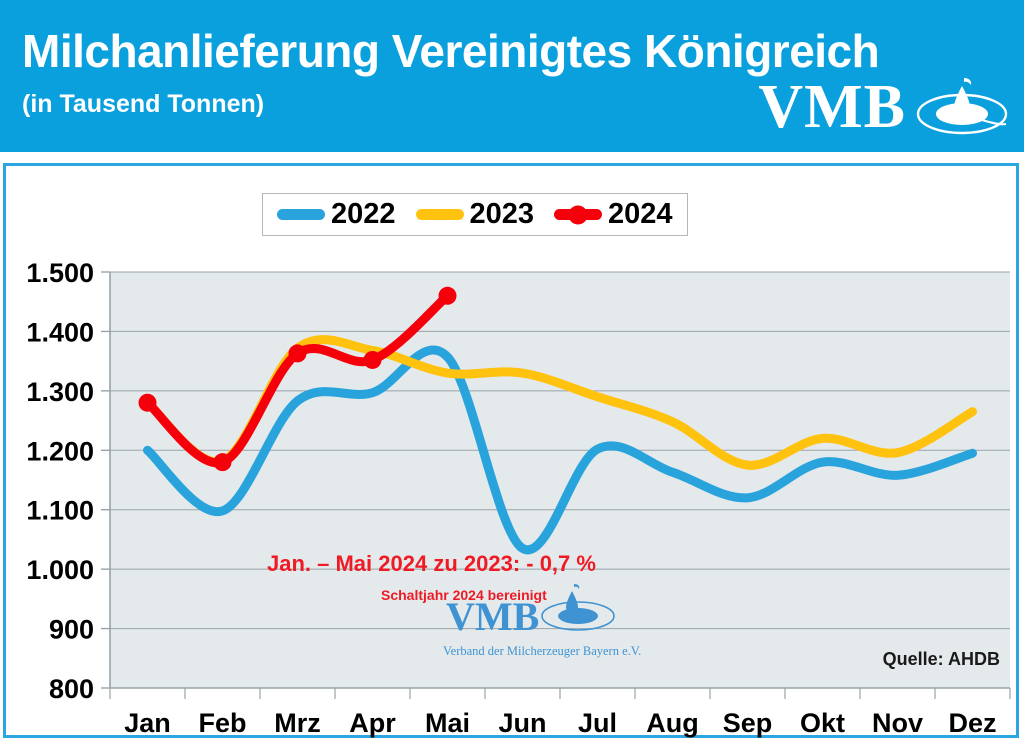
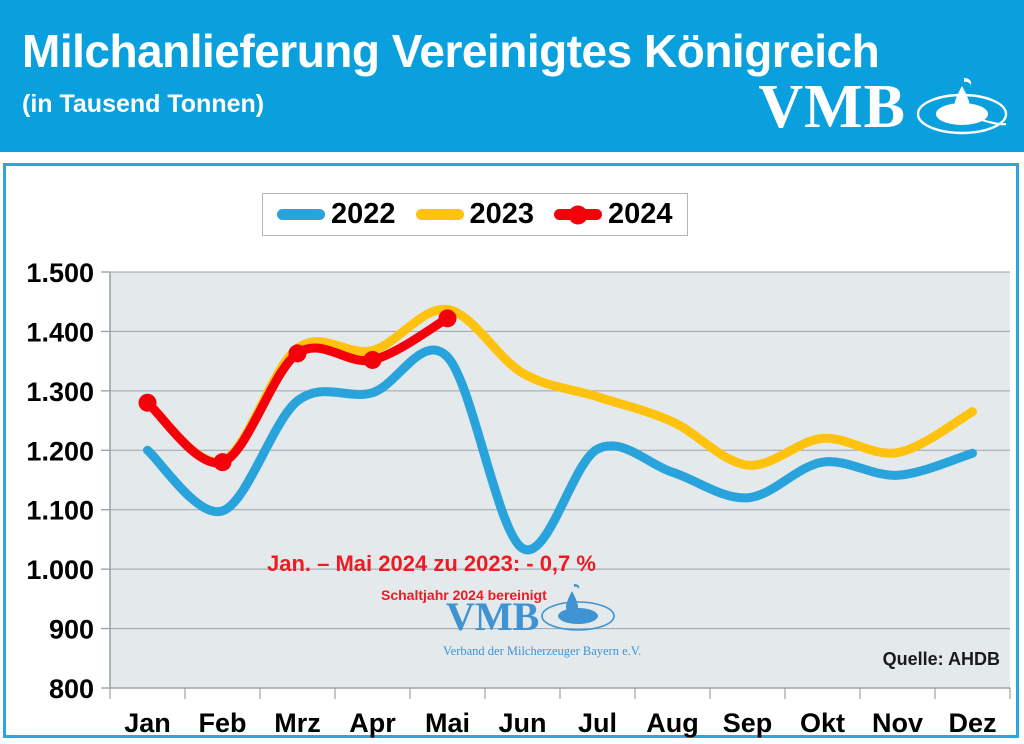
2023/Mai: 1330 -> 1440
2024/Mai: 1460 -> 1420
